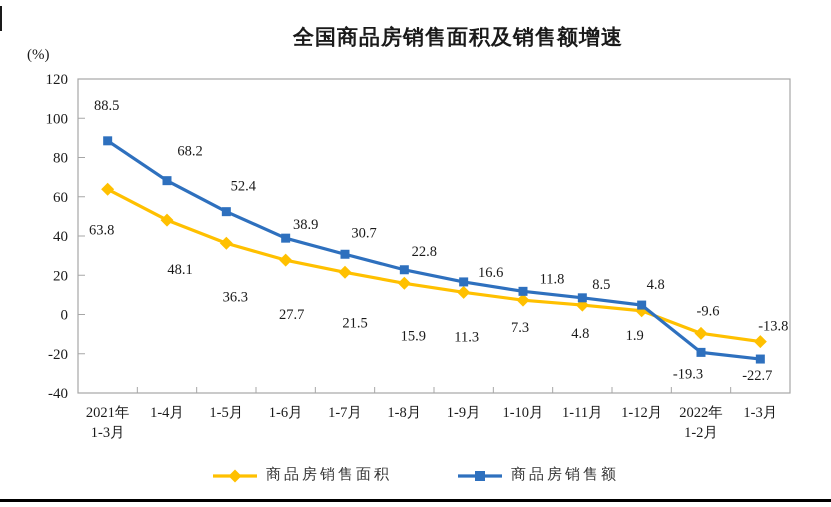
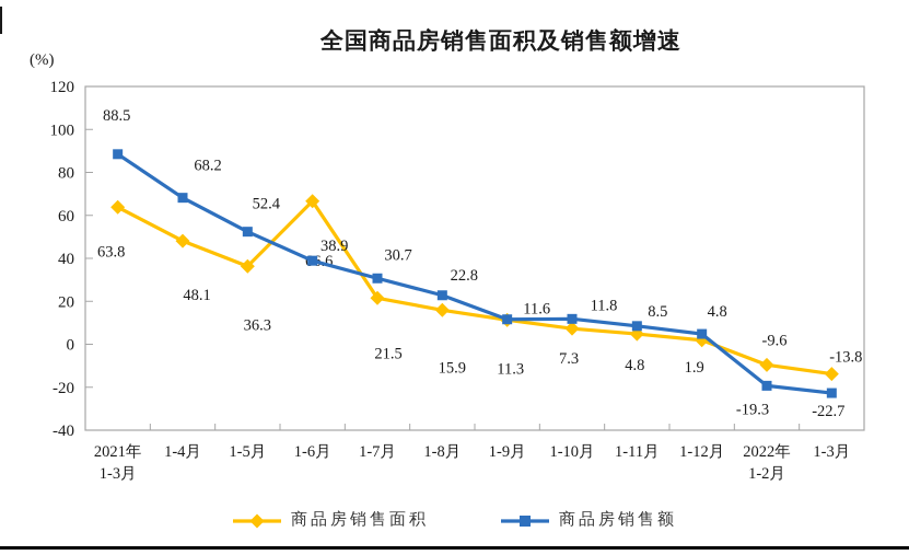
商品房销售面积/1-6月: 27.7 -> 66.6
商品房销售额/1-9月: 16.6 -> 11.6
